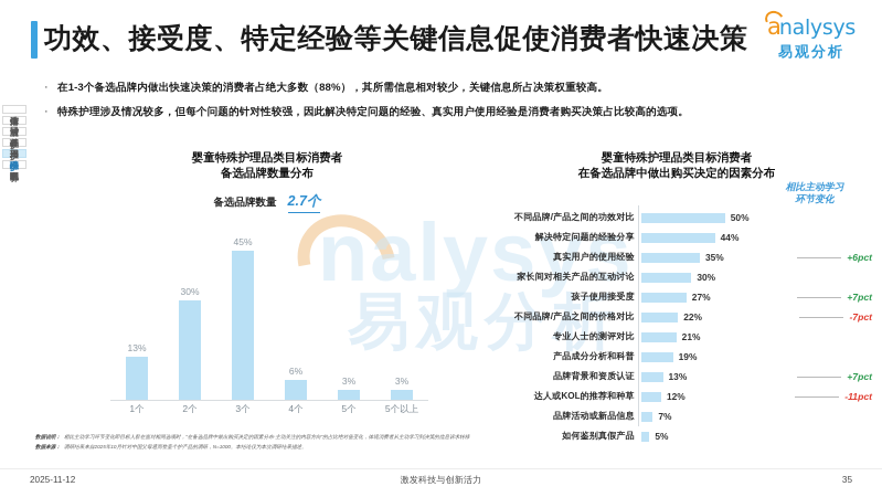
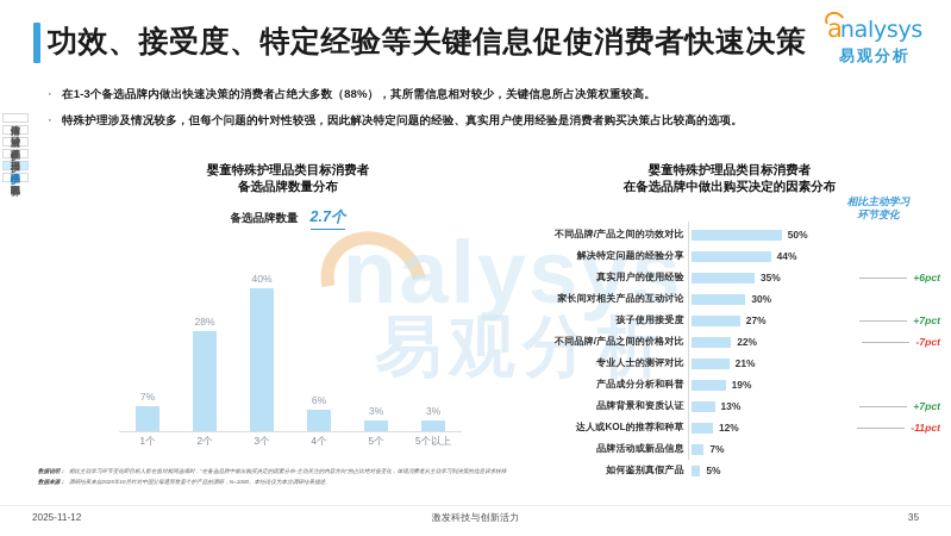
婴童特殊护理品类目标消费者备选品牌数量分布/1个: 13% -> 7%
婴童特殊护理品类目标消费者备选品牌数量分布/2个: 30% -> 28%
婴童特殊护理品类目标消费者备选品牌数量分布/3个: 45% -> 40%
